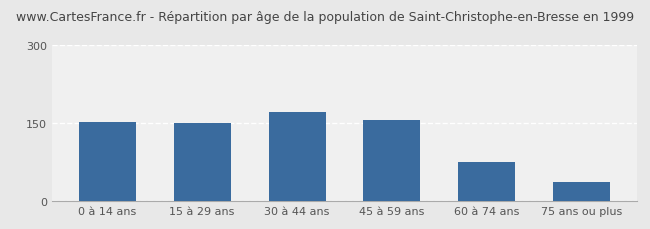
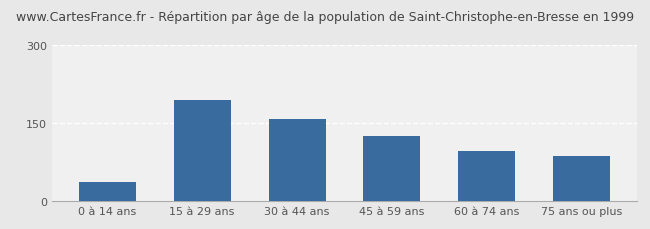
0 à 14 ans: 153 -> 38
15 à 29 ans: 151 -> 194
30 à 44 ans: 171 -> 158
45 à 59 ans: 157 -> 126
60 à 74 ans: 76 -> 96
75 ans ou plus: 38 -> 88
